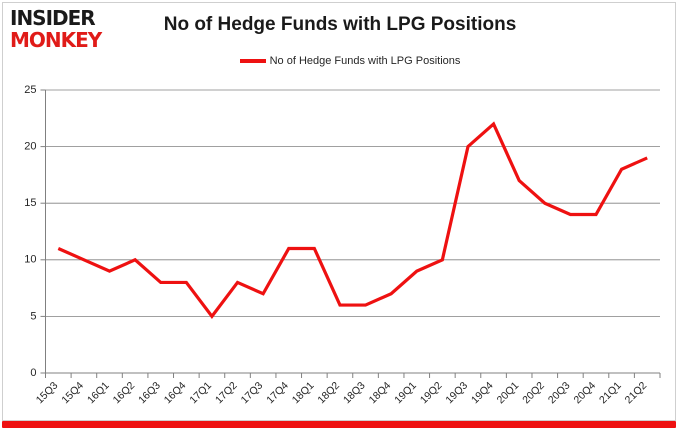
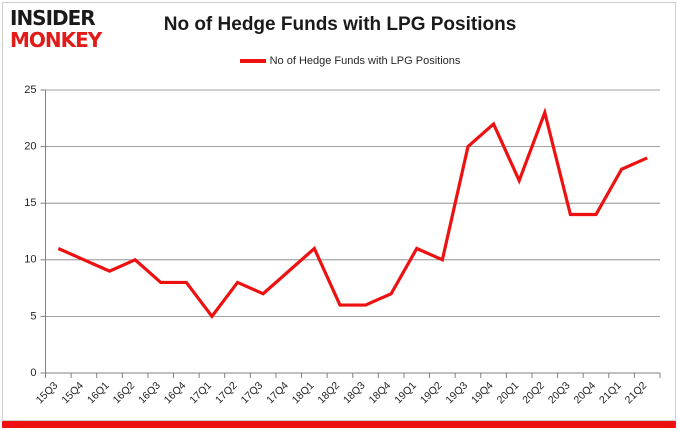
17Q4: 11 -> 9
19Q1: 9 -> 11
20Q2: 15 -> 23
